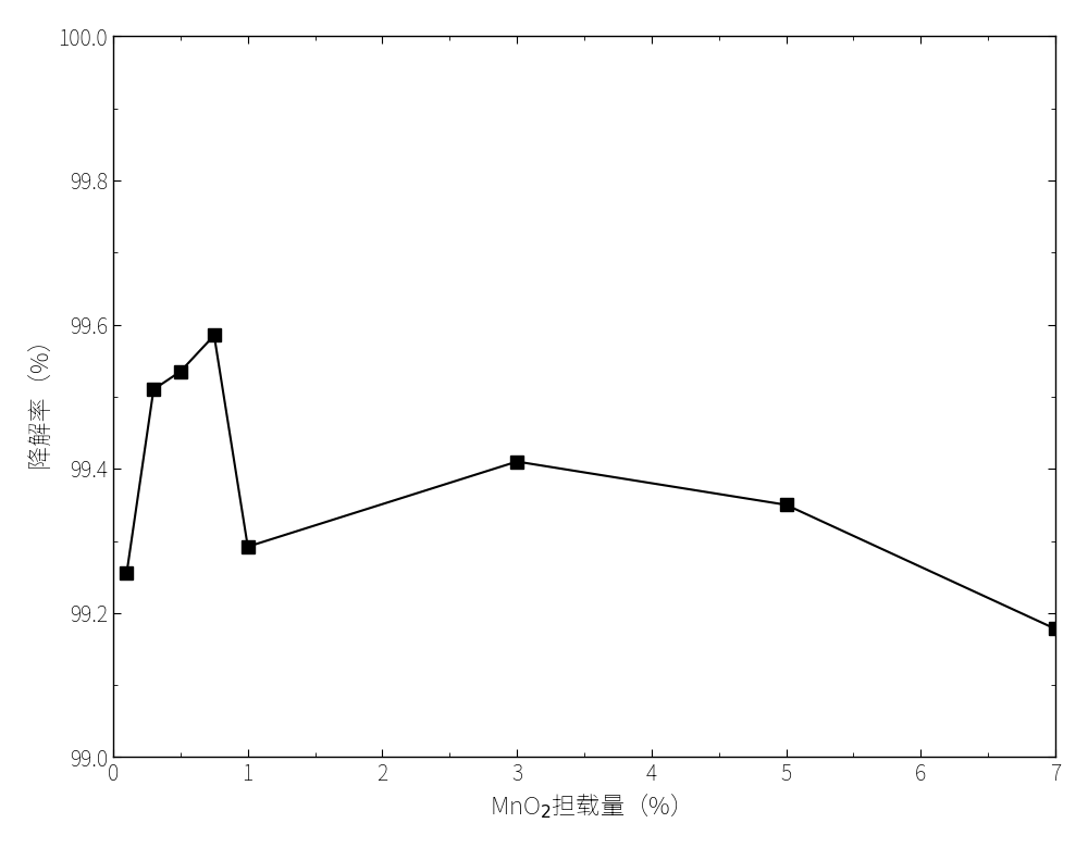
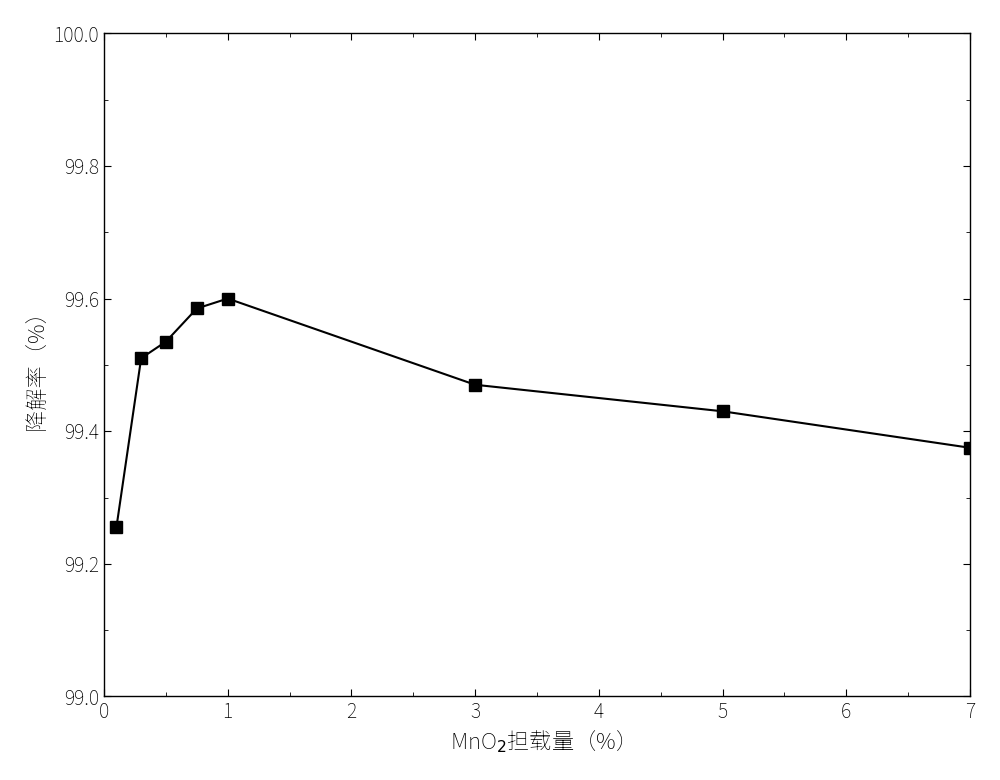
1: 99.292 -> 99.600
3: 99.410 -> 99.470
5: 99.350 -> 99.430
7: 99.178 -> 99.375
